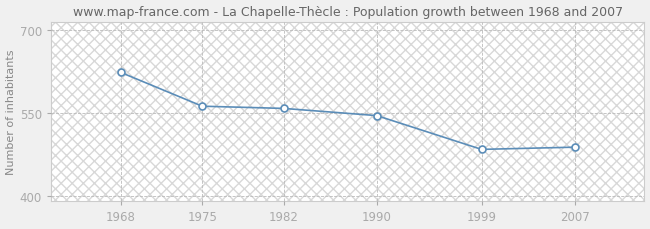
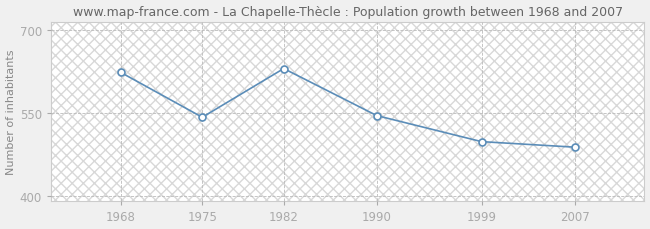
1975: 562 -> 542
1982: 558 -> 630
1999: 484 -> 498
